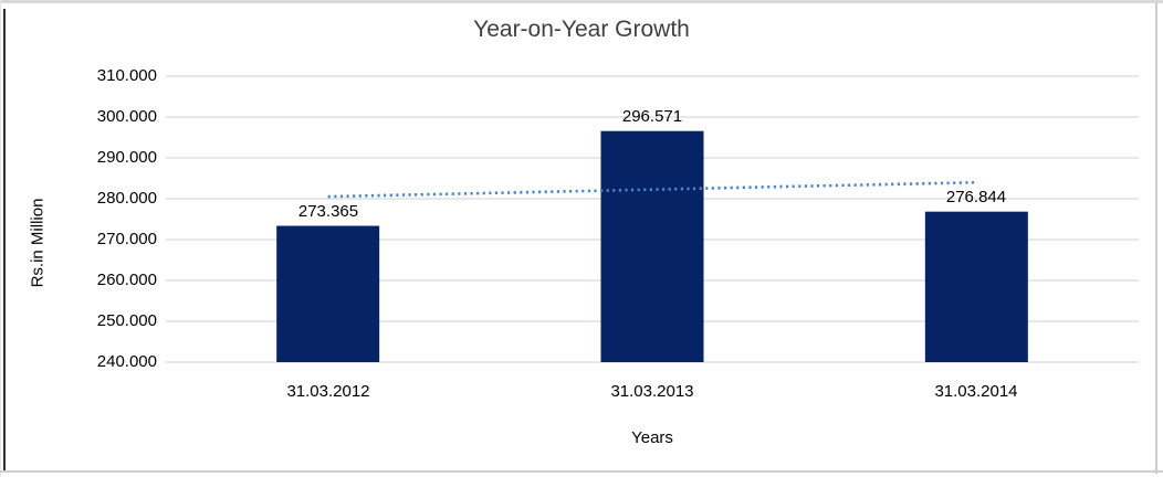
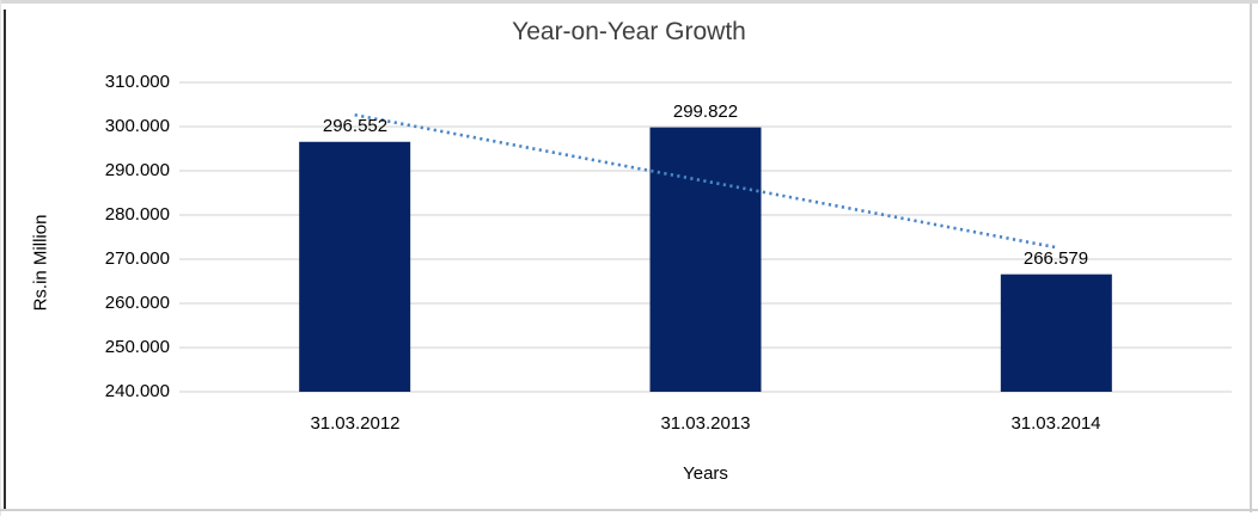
31.03.2012: 273.365 -> 296.552
31.03.2013: 296.571 -> 299.822
31.03.2014: 276.844 -> 266.579
